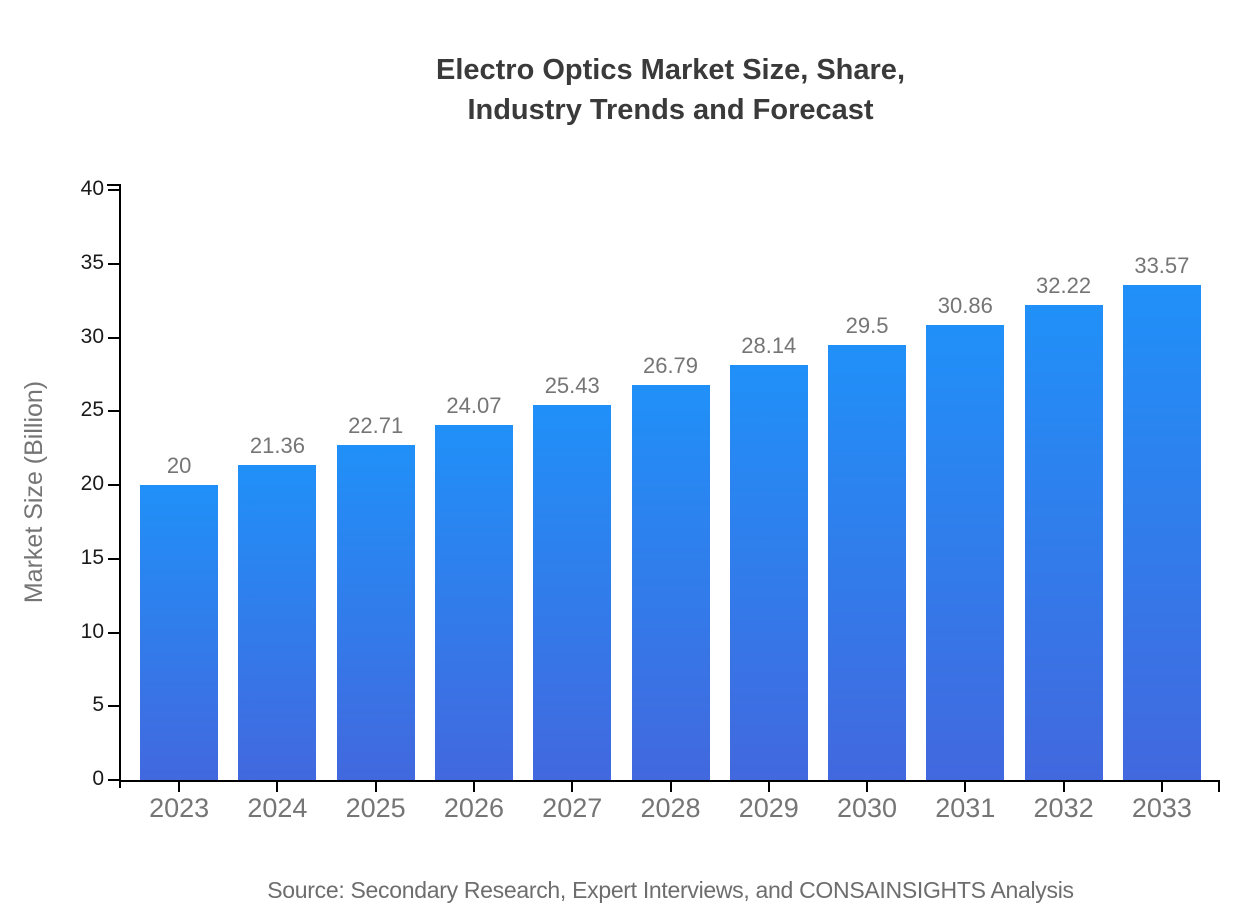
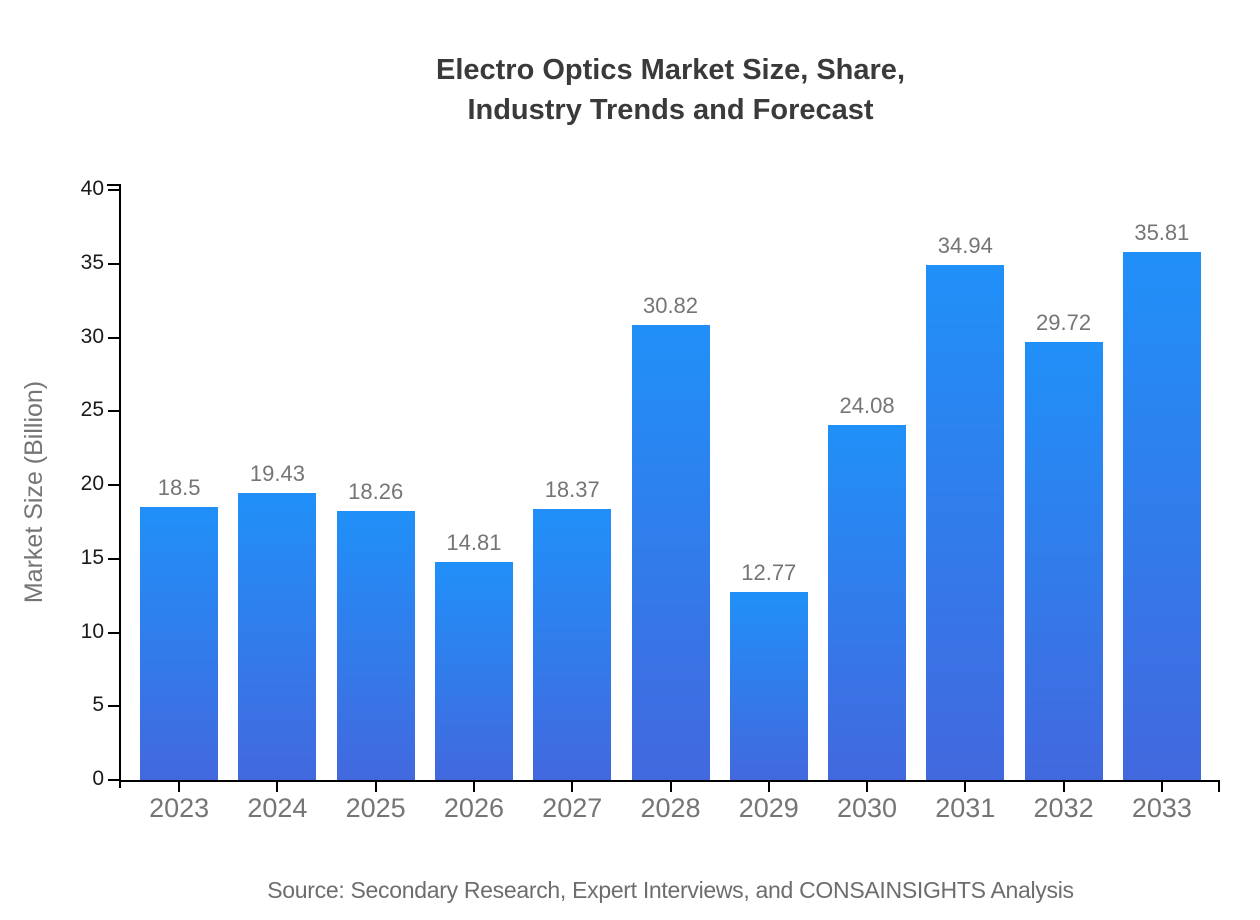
2023: 20 -> 18.5
2024: 21.36 -> 19.43
2025: 22.71 -> 18.26
2026: 24.07 -> 14.81
2027: 25.43 -> 18.37
2028: 26.79 -> 30.82
2029: 28.14 -> 12.77
2030: 29.5 -> 24.08
2031: 30.86 -> 34.94
2032: 32.22 -> 29.72
2033: 33.57 -> 35.81
